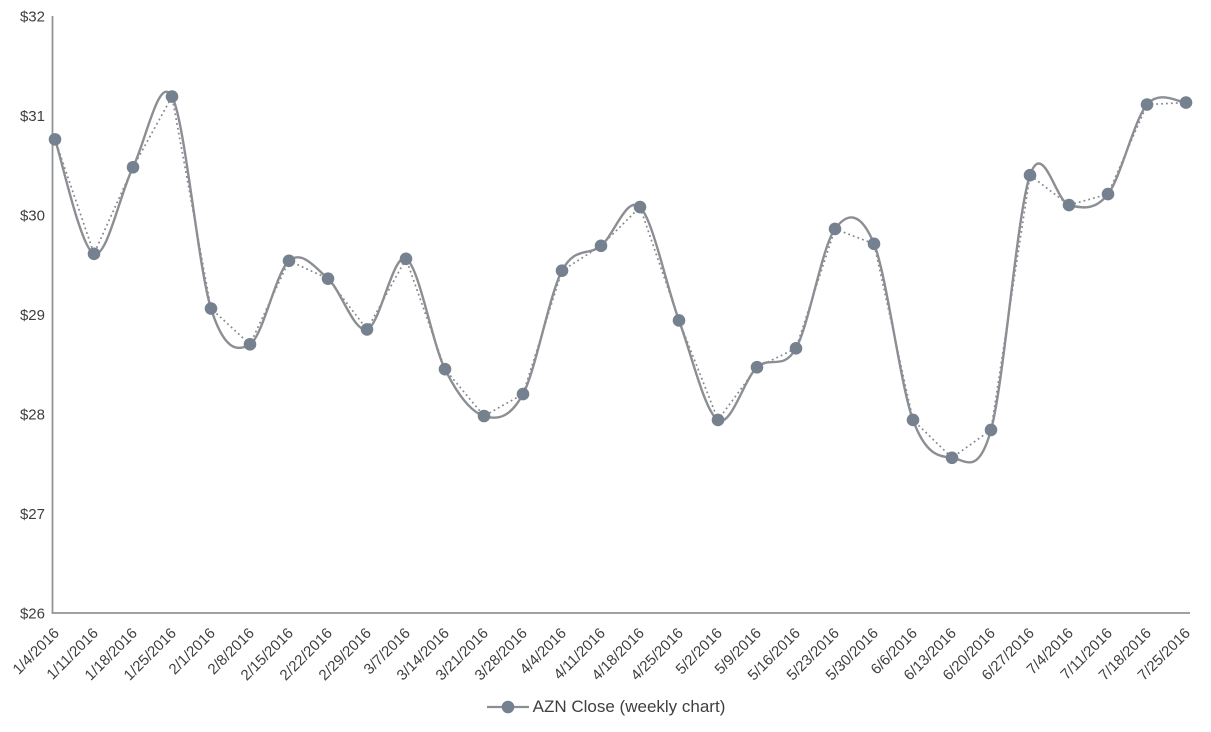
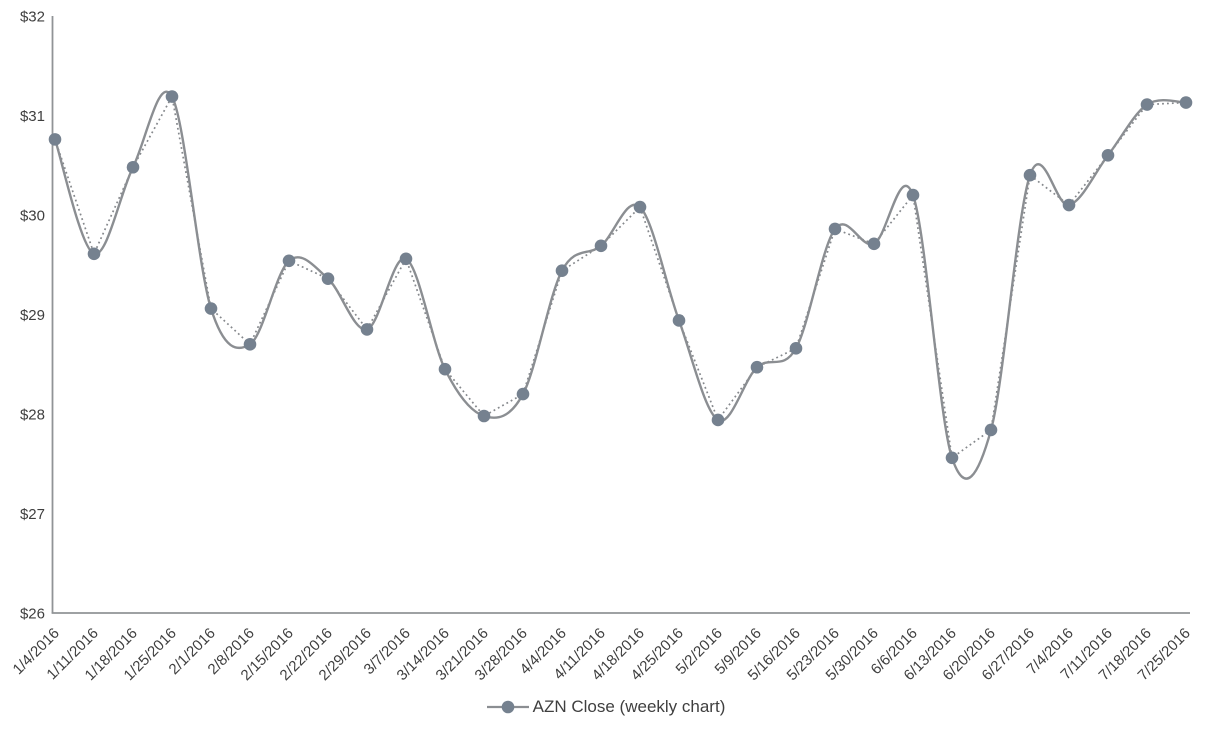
6/6/2016: $27.9 -> $30.2
7/11/2016: $30.2 -> $30.6
